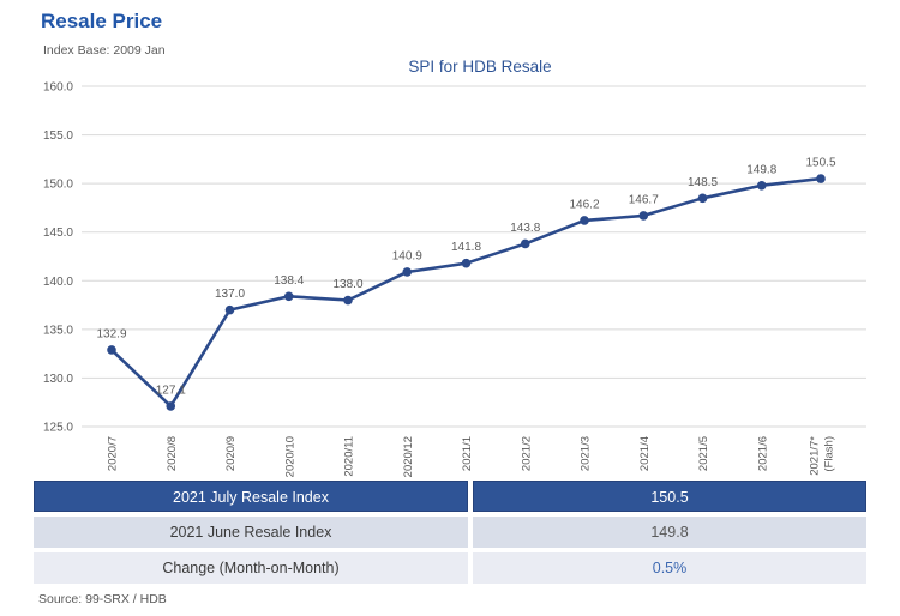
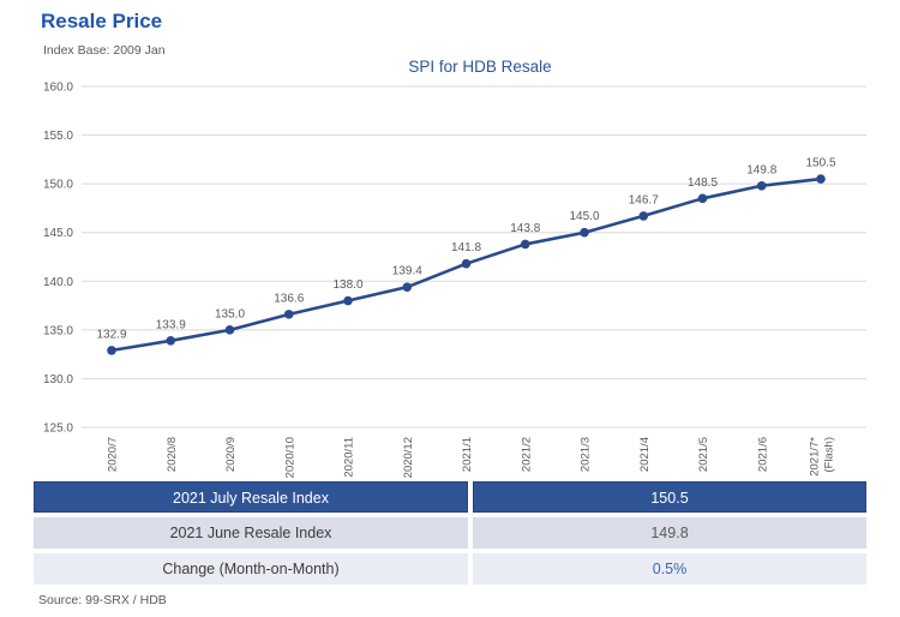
2020/8: 127.1 -> 133.9
2020/9: 137.0 -> 135.0
2020/10: 138.4 -> 136.6
2020/12: 140.9 -> 139.4
2021/3: 146.2 -> 145.0
